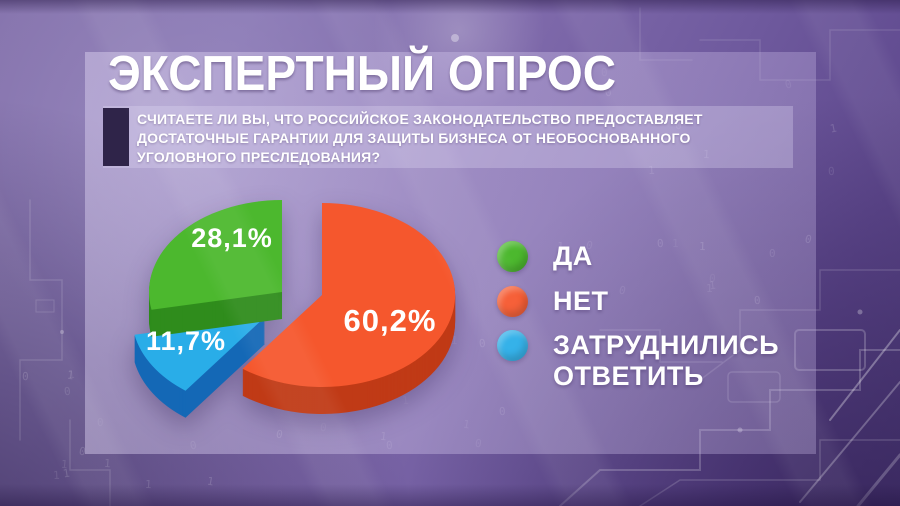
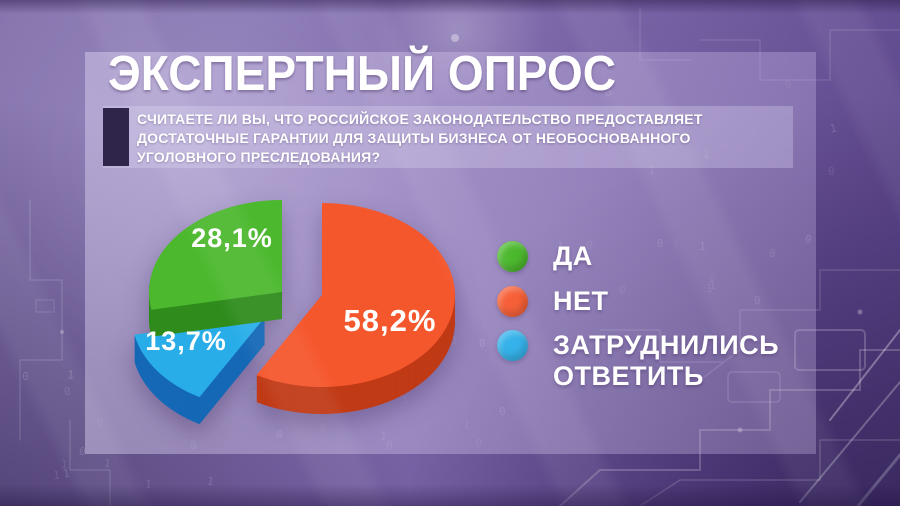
НЕТ: 60,2% -> 58,2%
ЗАТРУДНИЛИСЬ ОТВЕТИТЬ: 11,7% -> 13,7%
